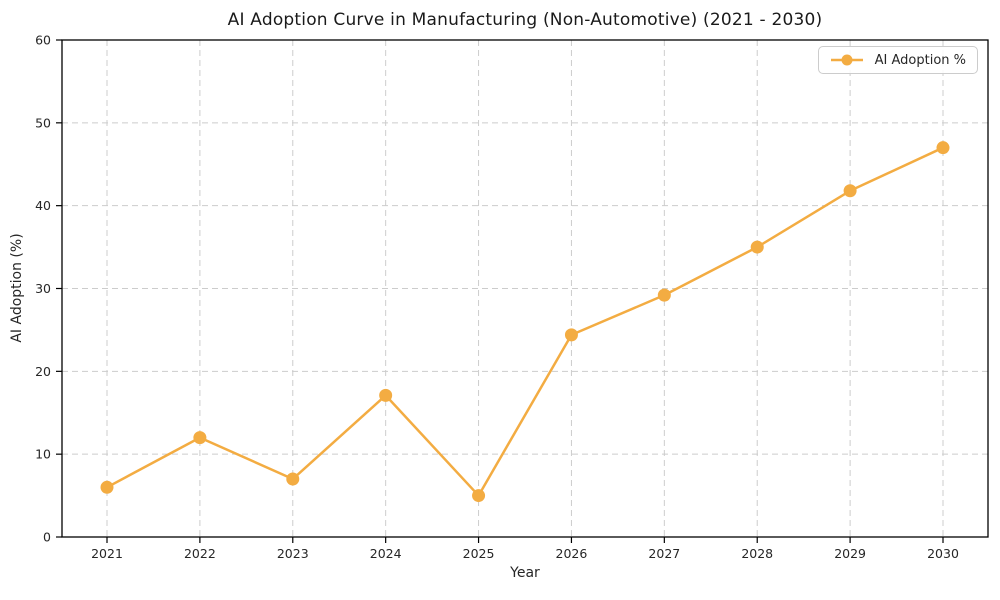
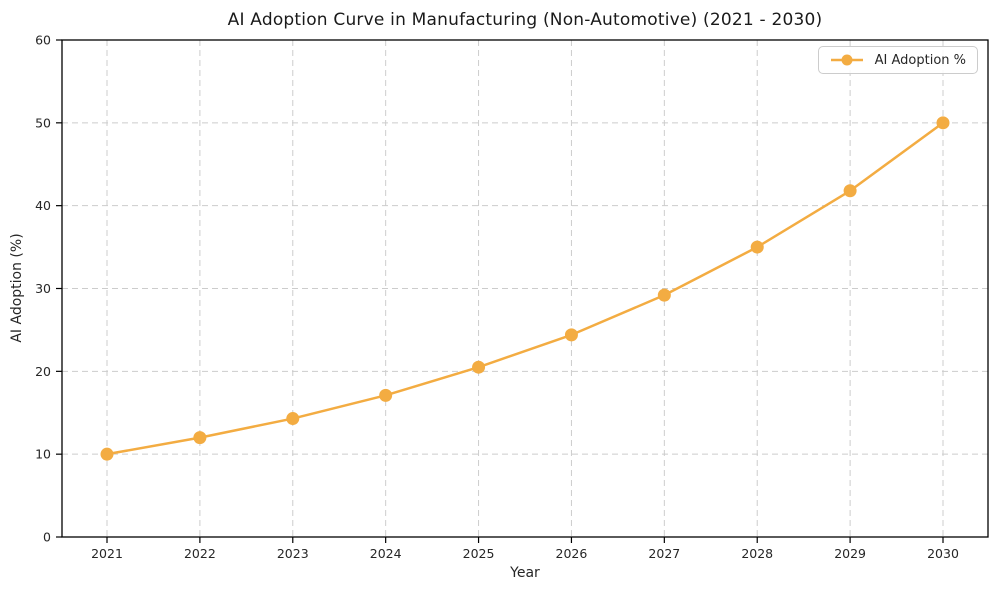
2021: 6 -> 10
2023: 7 -> 14
2025: 5 -> 20
2030: 47 -> 50
